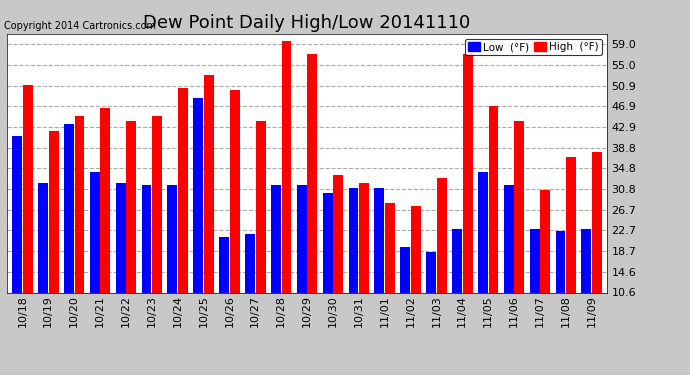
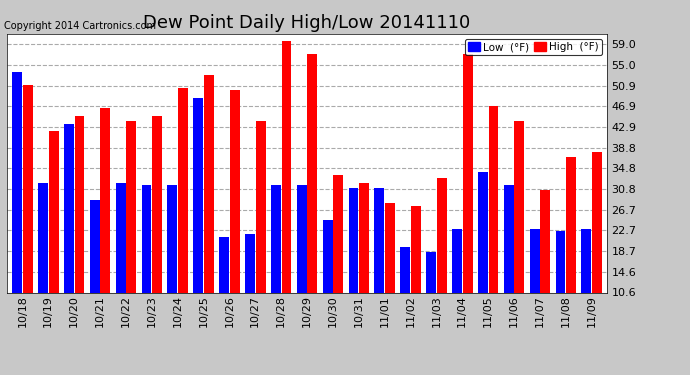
Low (°F)/10/18: 41.0 -> 53.6
Low (°F)/10/21: 34.0 -> 28.6
Low (°F)/10/30: 30.0 -> 24.8
